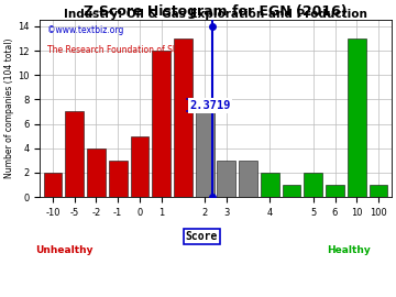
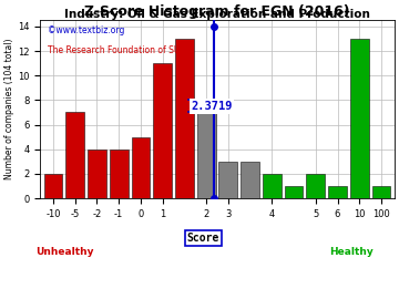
-1: 3 -> 4
1: 12 -> 11
